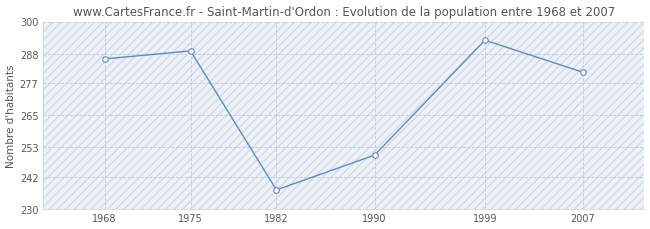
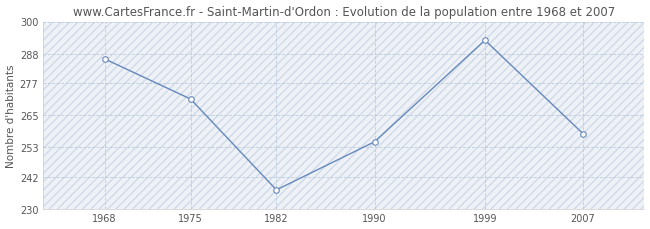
1975: 289 -> 271
1990: 250 -> 255
2007: 281 -> 258
